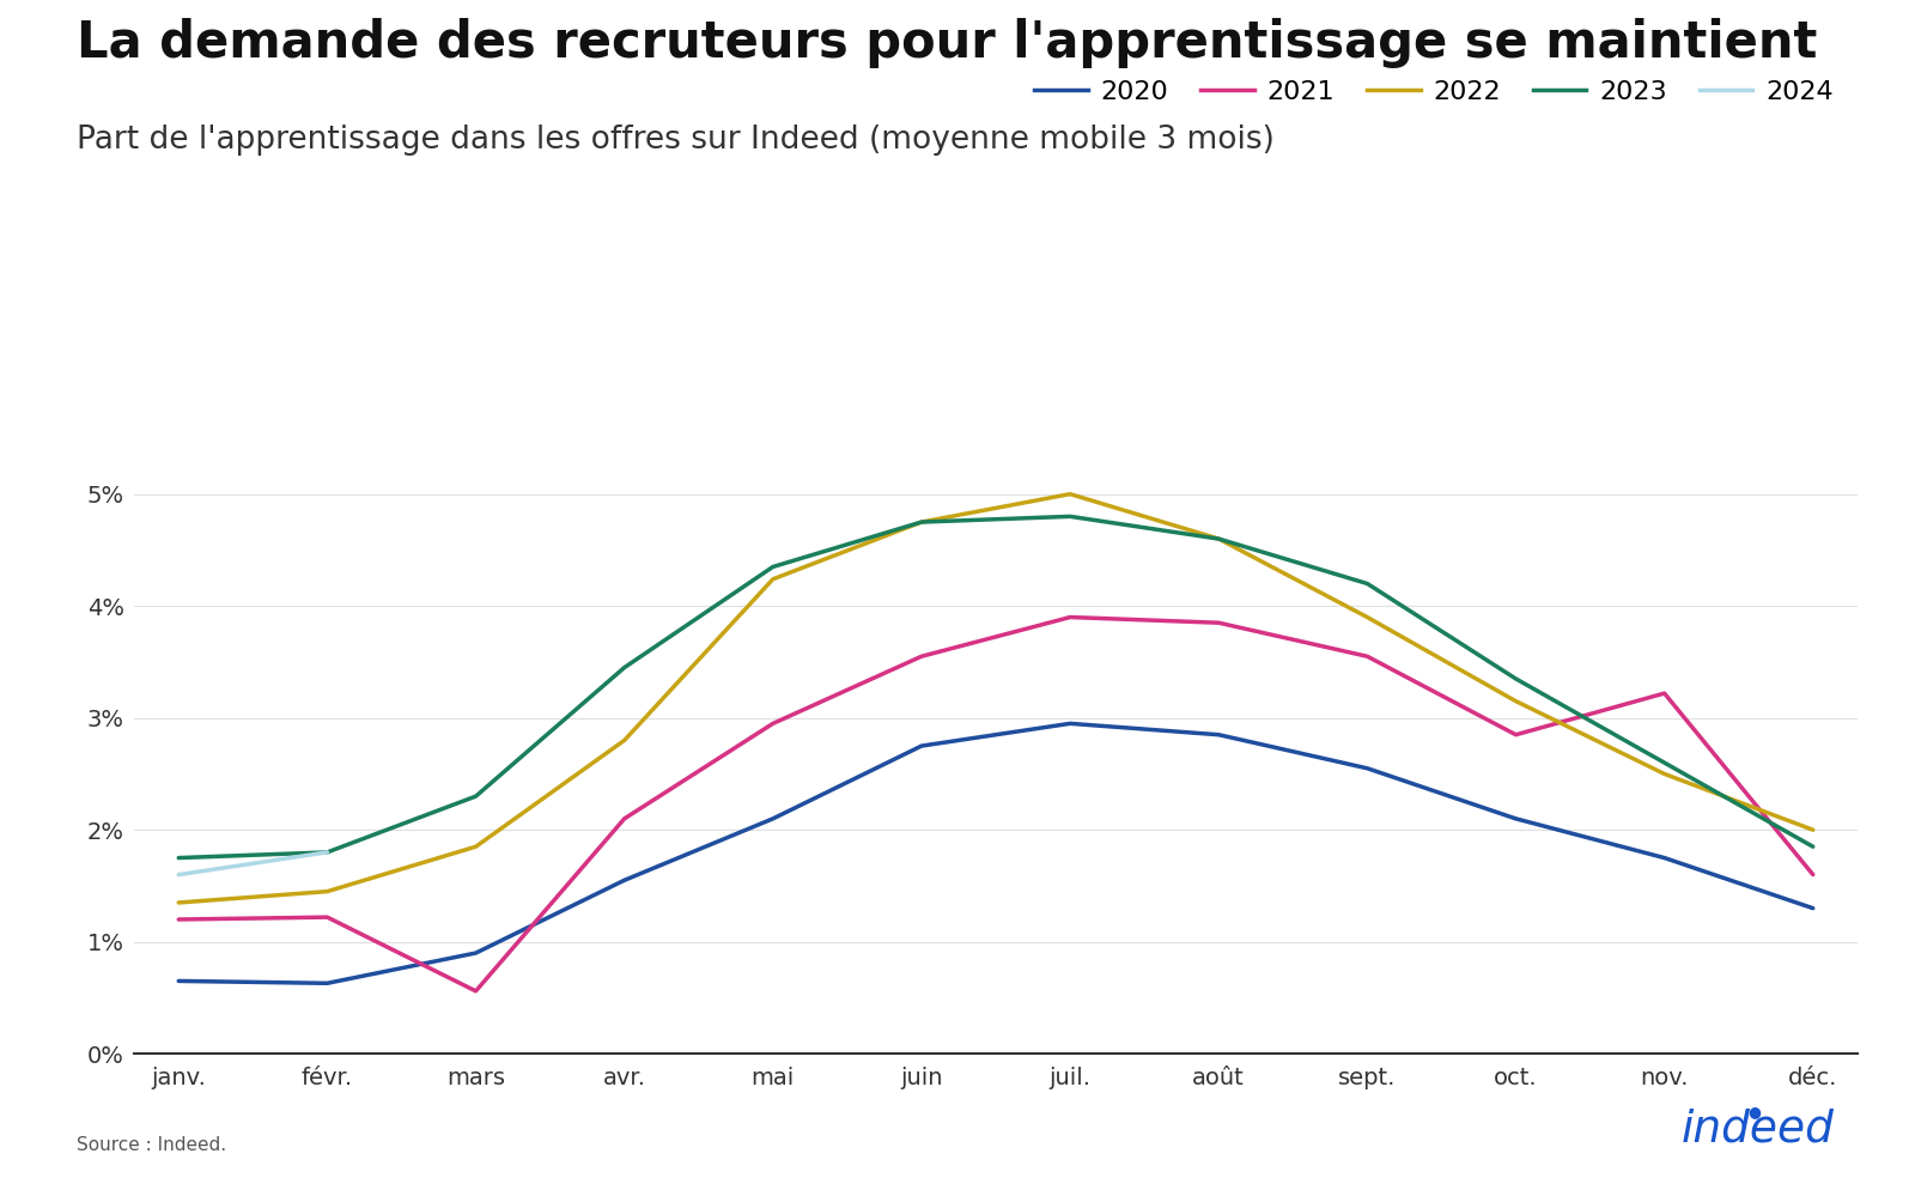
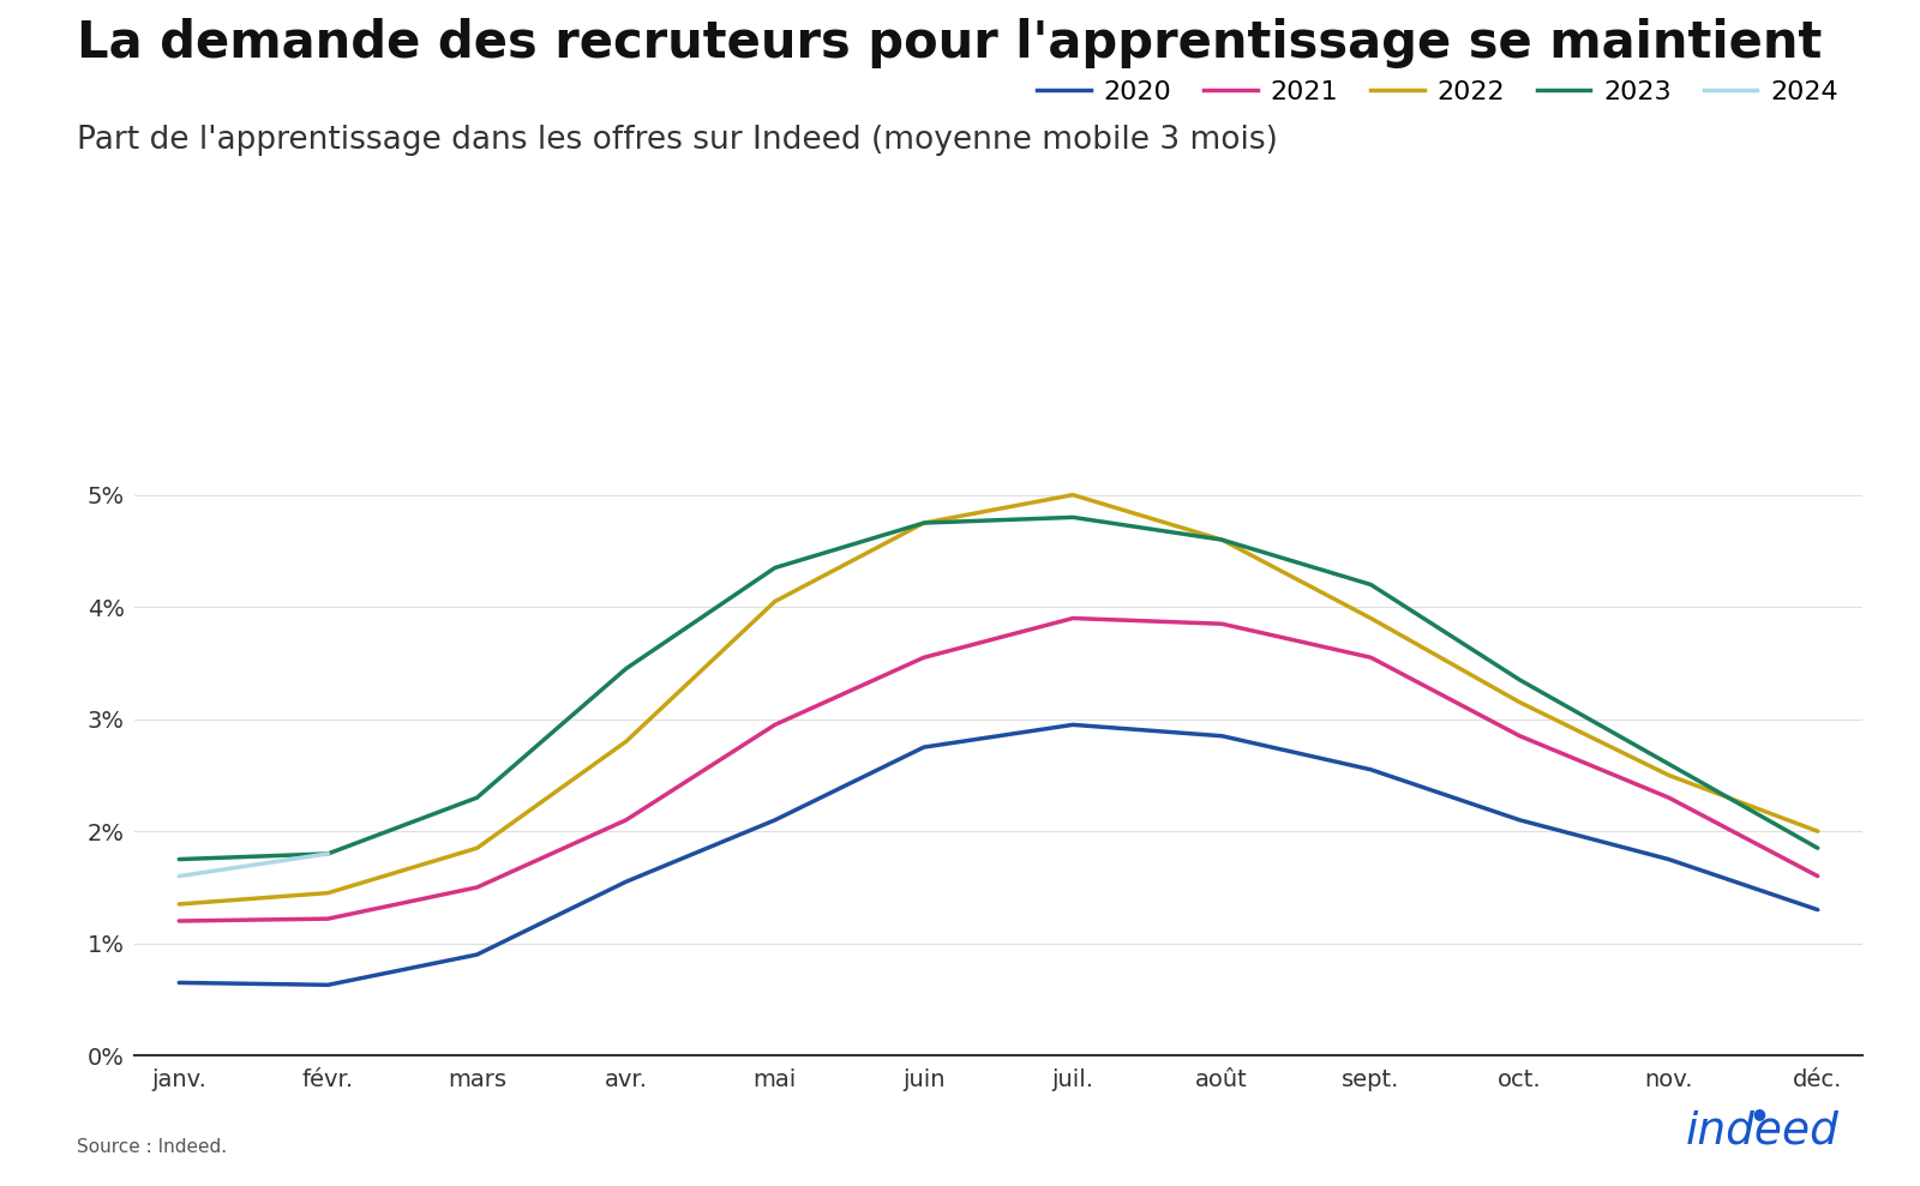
2021/mars: 0.56% -> 1.50%
2022/mai: 4.24% -> 4.05%
2021/nov.: 3.22% -> 2.30%
